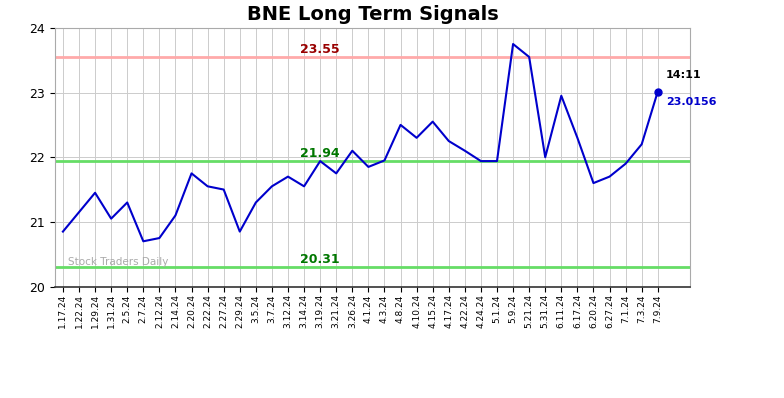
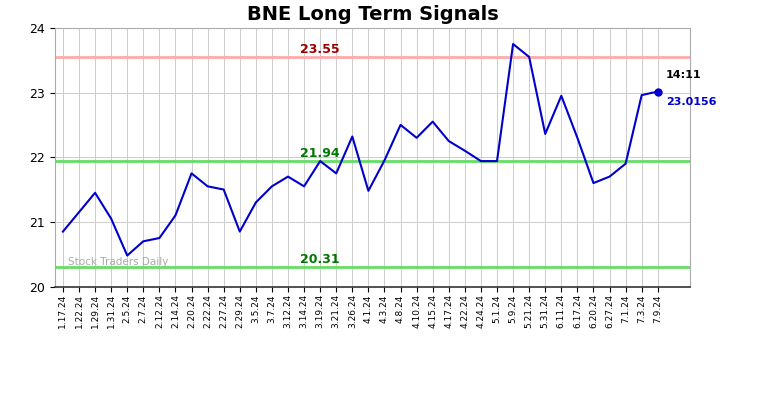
2.5.24: 21.30 -> 20.48
3.26.24: 22.10 -> 22.32
4.1.24: 21.85 -> 21.48
5.31.24: 22.00 -> 22.36
7.3.24: 22.20 -> 22.96
